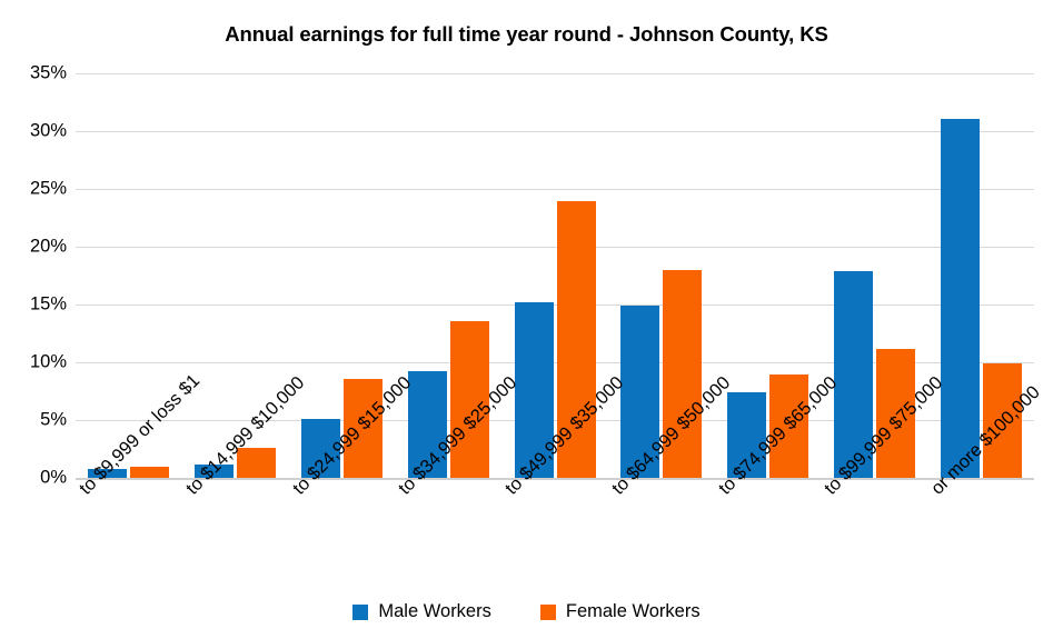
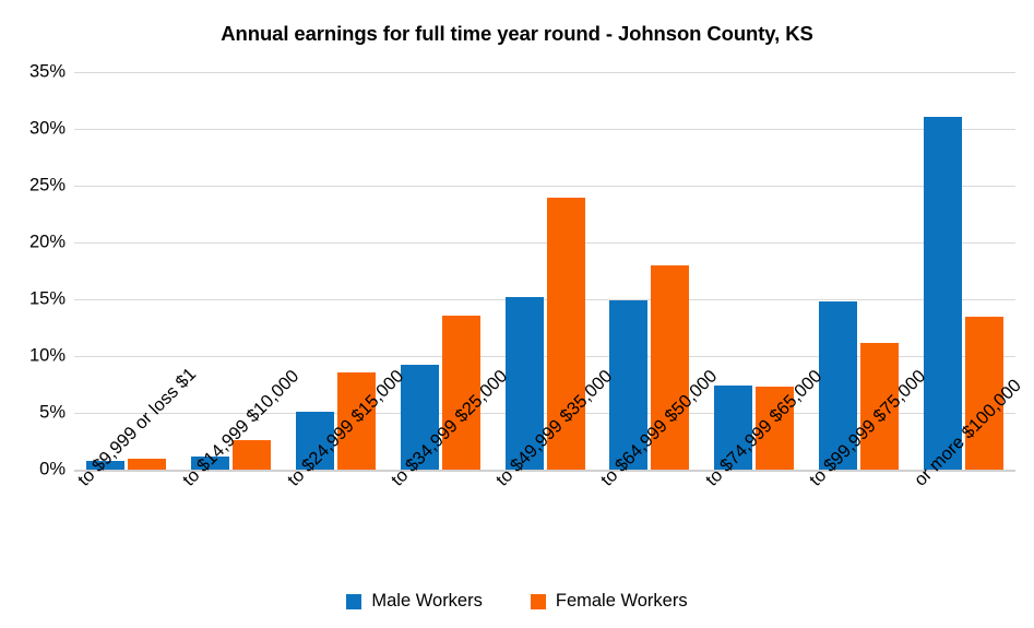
Female Workers/$65,000 to $74,999: 8.9% -> 7.3%
Male Workers/$75,000 to $99,999: 17.9% -> 14.8%
Female Workers/$100,000 or more: 9.9% -> 13.5%
